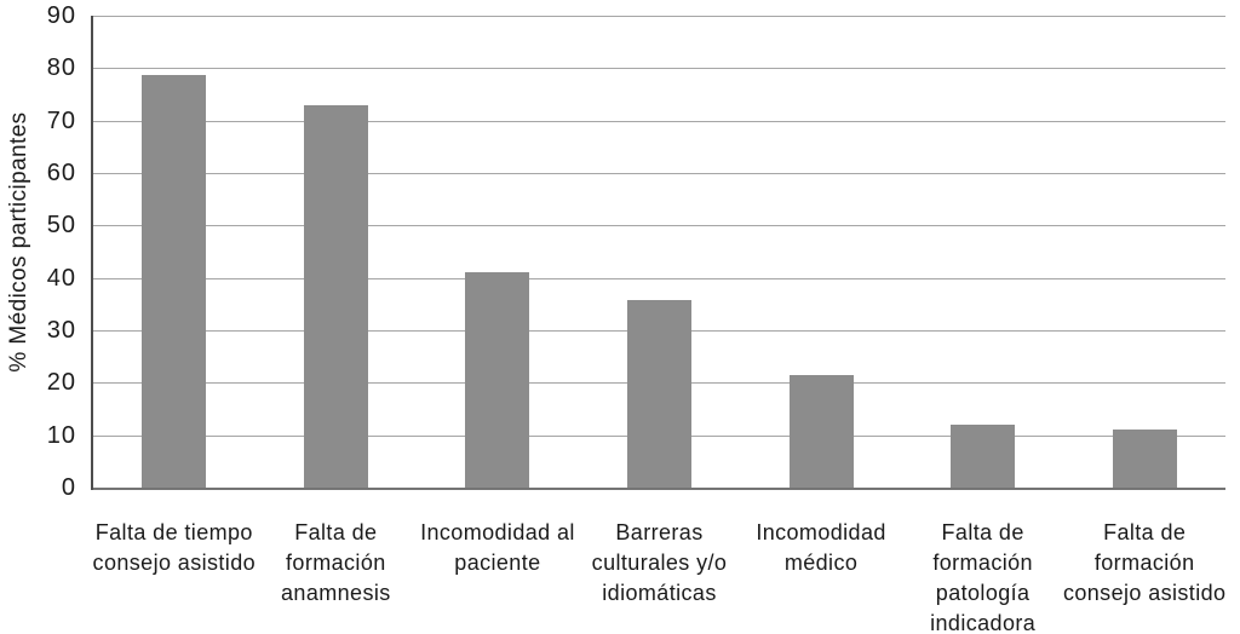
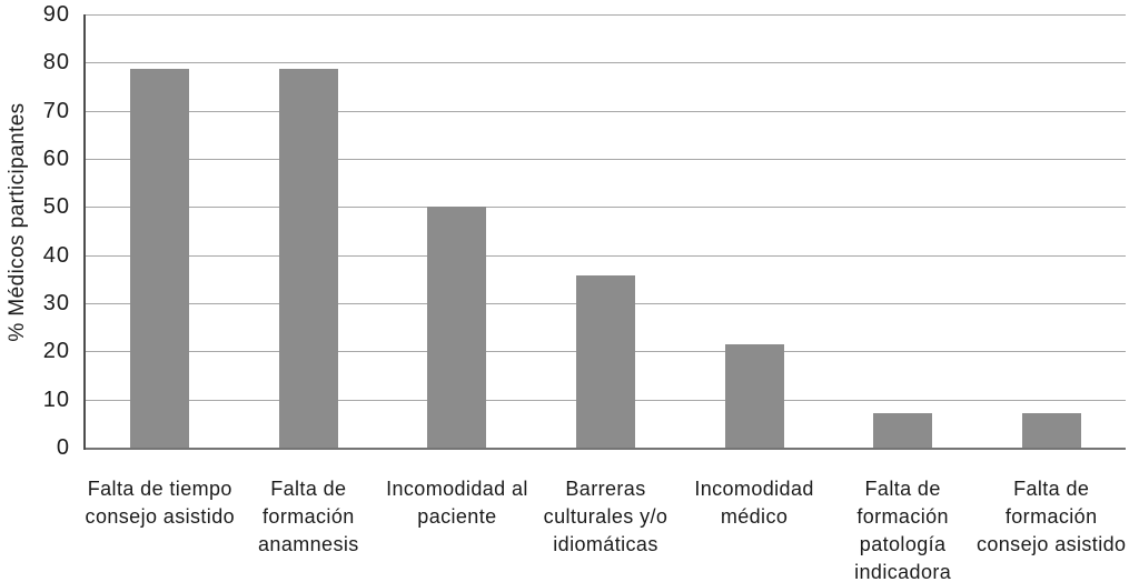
Falta de formación anamnesis: 73 -> 79
Incomodidad al paciente: 41 -> 50
Falta de formación patología indicadora: 12 -> 7
Falta de formación consejo asistido: 11 -> 7
